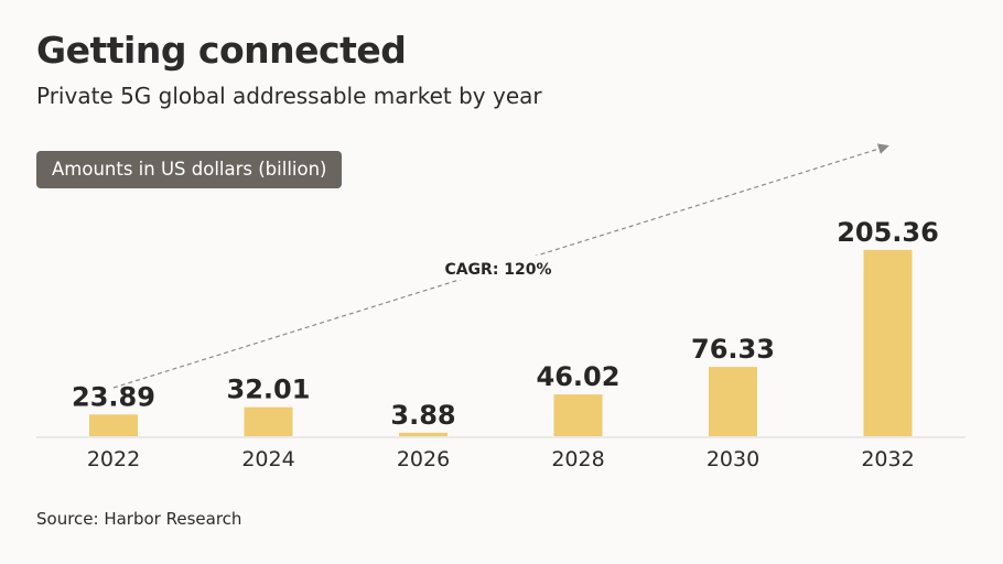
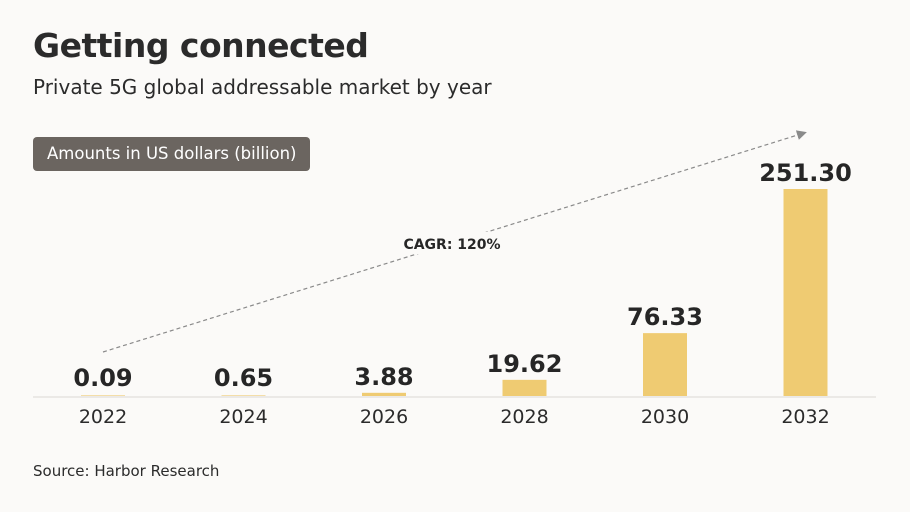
2022: 23.89 -> 0.09
2024: 32.01 -> 0.65
2028: 46.02 -> 19.62
2032: 205.36 -> 251.30
